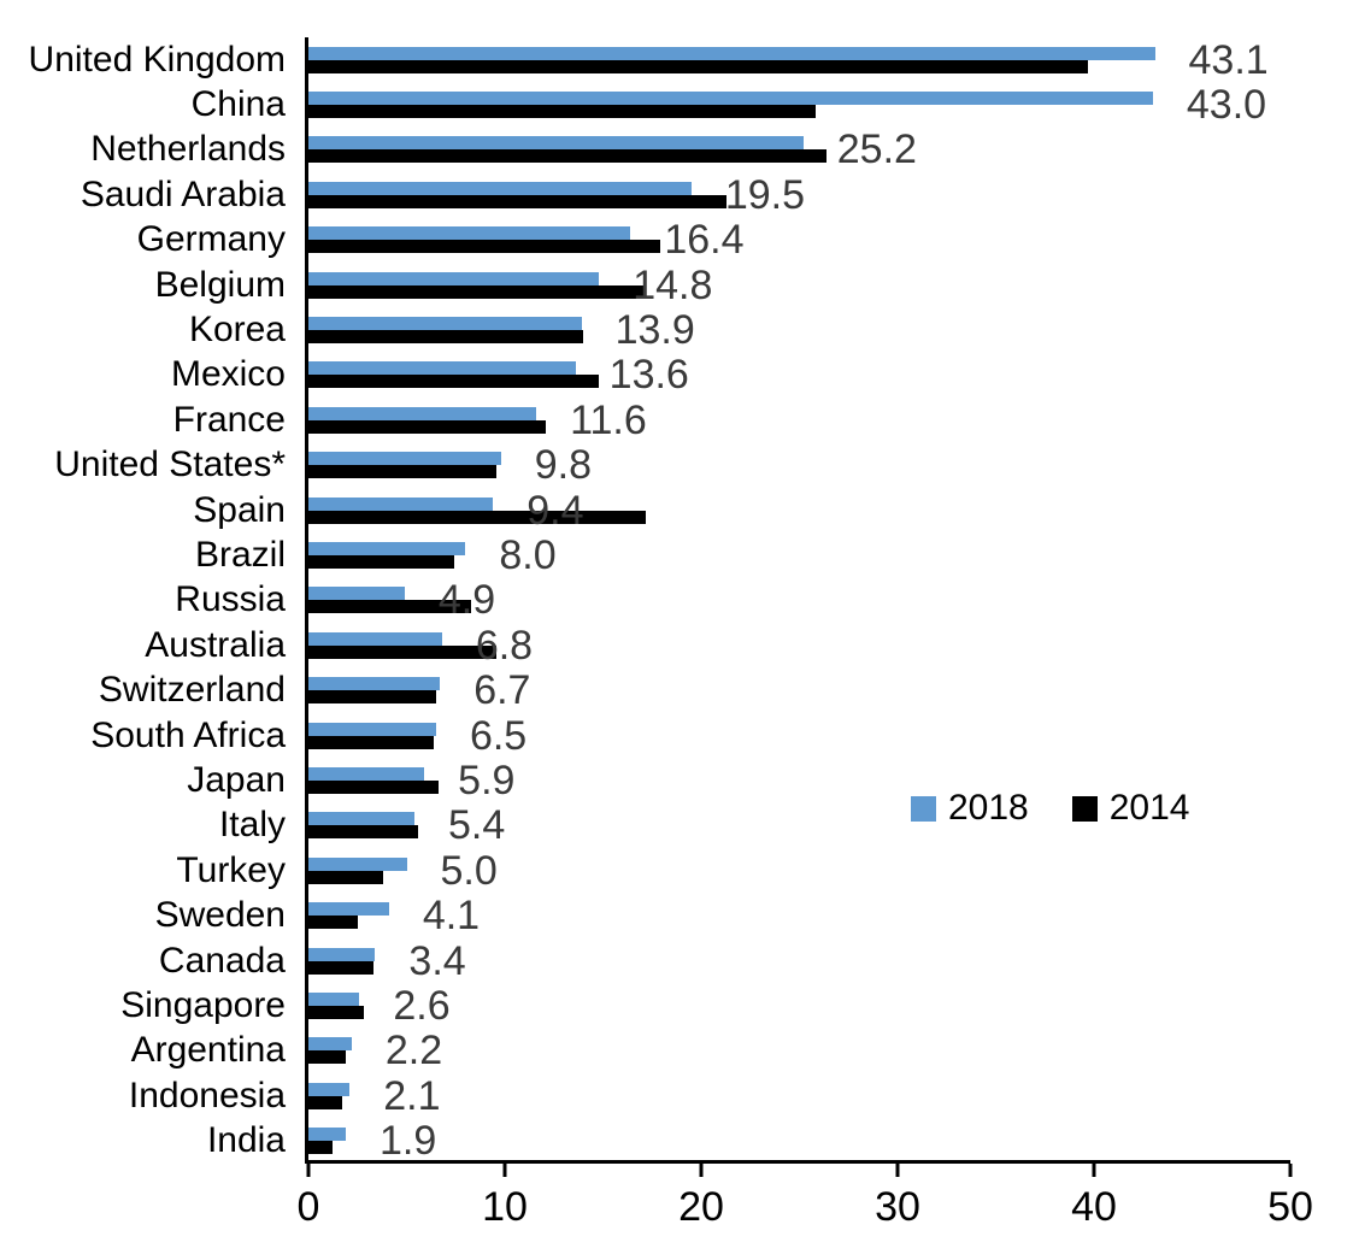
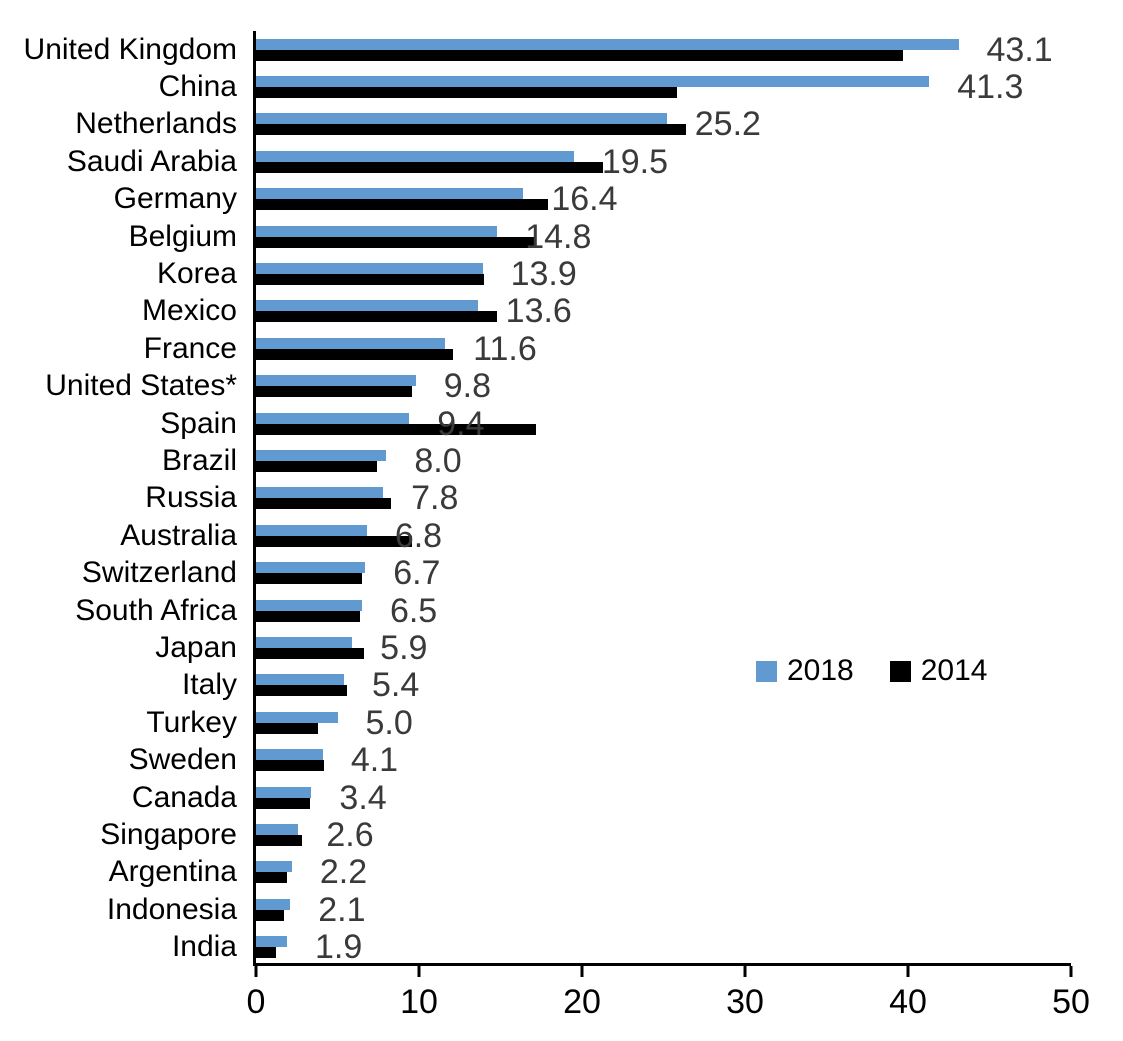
2018/China: 43.0 -> 41.3
2018/Russia: 4.9 -> 7.8
2014/Sweden: 2.5 -> 4.2
